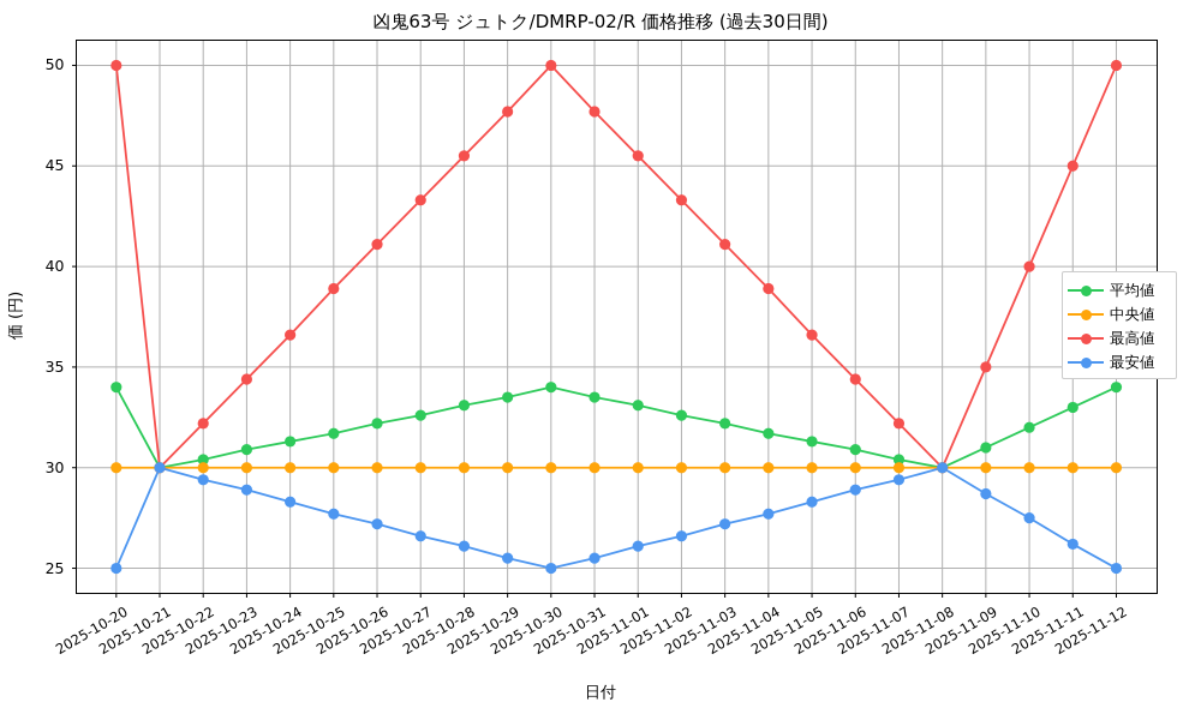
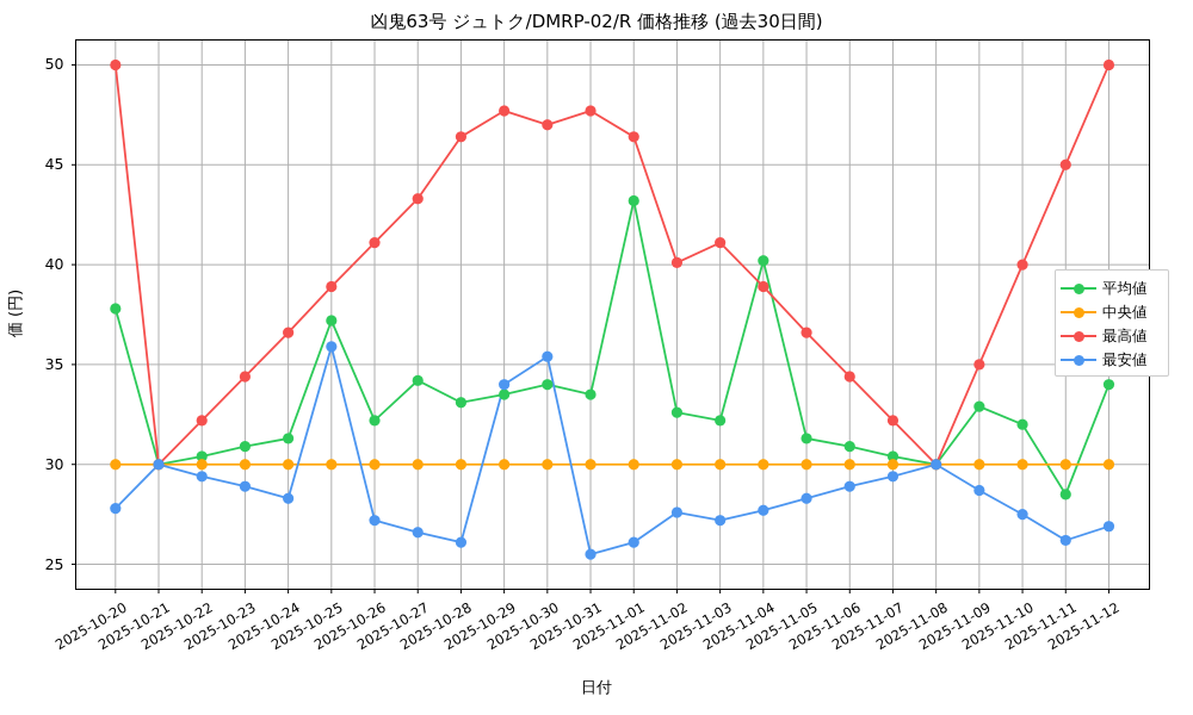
平均値/2025-10-20: 34.0 -> 37.8
最安値/2025-10-20: 25.0 -> 27.8
平均値/2025-10-25: 31.7 -> 37.2
最安値/2025-10-25: 27.7 -> 35.9
平均値/2025-10-27: 32.6 -> 34.2
最高値/2025-10-28: 45.5 -> 46.4
最安値/2025-10-29: 25.5 -> 34.0
最高値/2025-10-30: 50.0 -> 47.0
最安値/2025-10-30: 25.0 -> 35.4
平均値/2025-11-01: 33.1 -> 43.2
最高値/2025-11-01: 45.5 -> 46.4
最高値/2025-11-02: 43.3 -> 40.1
最安値/2025-11-02: 26.6 -> 27.6
平均値/2025-11-04: 31.7 -> 40.2
平均値/2025-11-09: 31.0 -> 32.9
平均値/2025-11-11: 33.0 -> 28.5
最安値/2025-11-12: 25.0 -> 26.9
